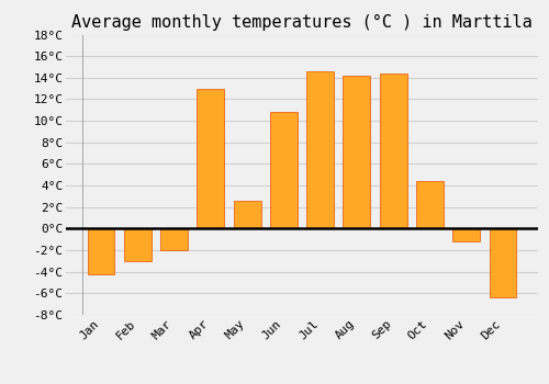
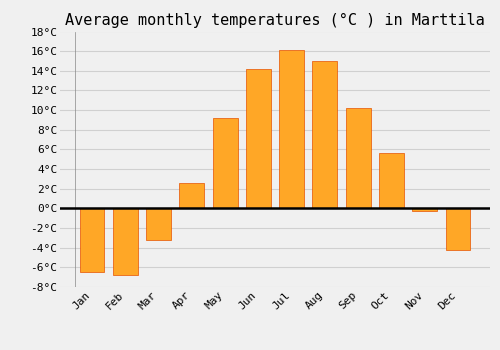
Jan: -4.2°C -> -6.5°C
Feb: -3.0°C -> -6.8°C
Mar: -2.0°C -> -3.2°C
Apr: 13.0°C -> 2.6°C
May: 2.6°C -> 9.2°C
Jun: 10.8°C -> 14.2°C
Jul: 14.6°C -> 16.1°C
Aug: 14.2°C -> 15.0°C
Sep: 14.4°C -> 10.2°C
Oct: 4.4°C -> 5.6°C
Nov: -1.2°C -> -0.3°C
Dec: -6.4°C -> -4.2°C
